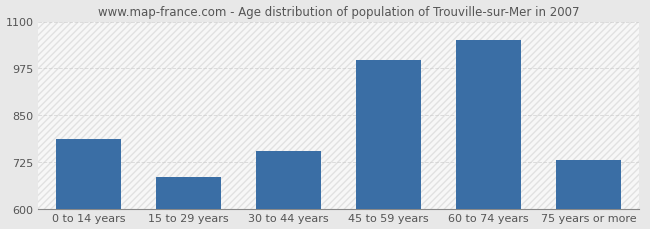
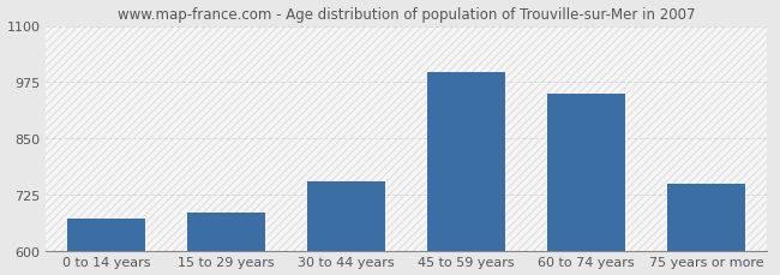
0 to 14 years: 785 -> 672
60 to 74 years: 1050 -> 950
75 years or more: 730 -> 748
